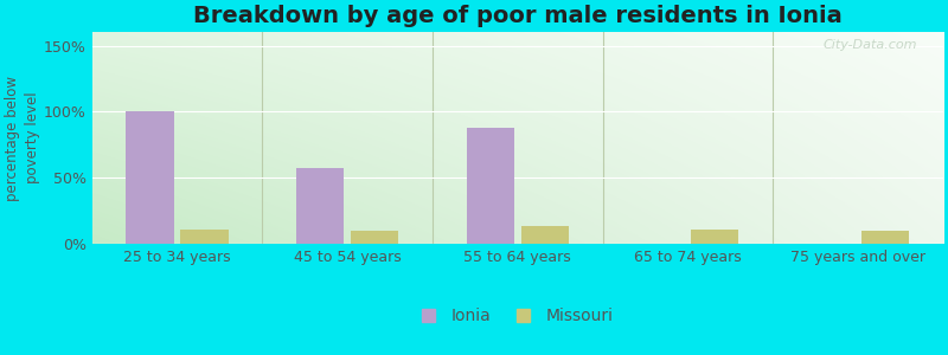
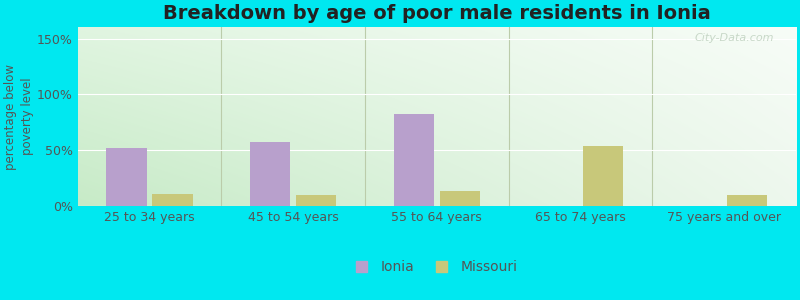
Ionia/25 to 34 years: 100% -> 52%
Ionia/55 to 64 years: 88% -> 82%
Missouri/65 to 74 years: 11% -> 54%
